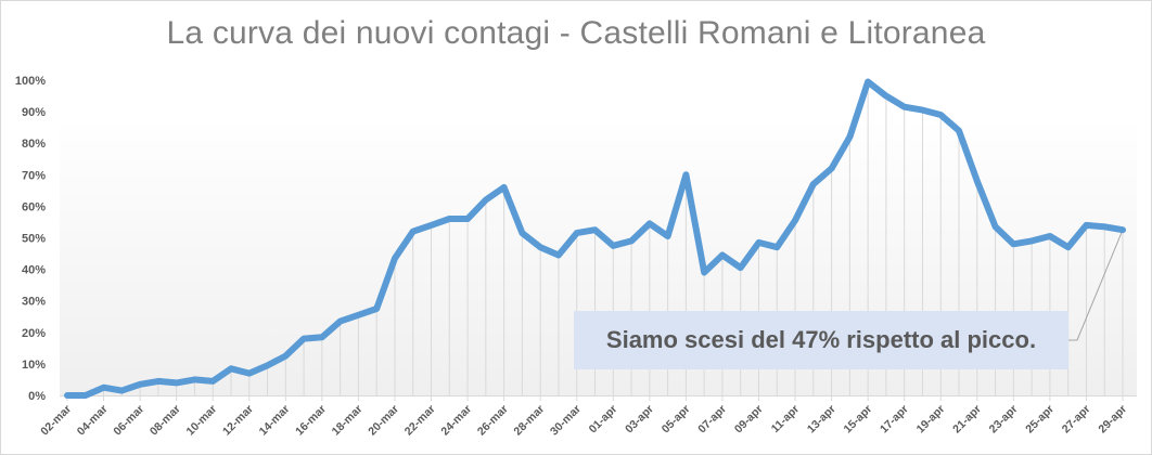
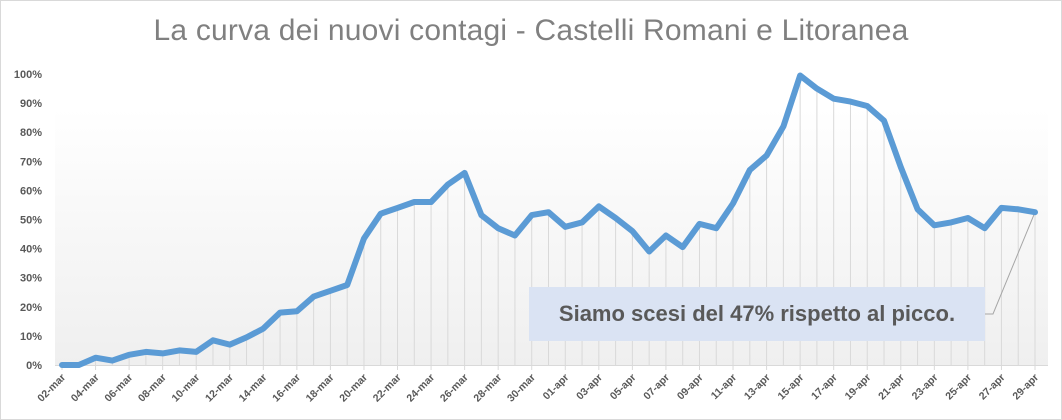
05-apr: 70% -> 46%
